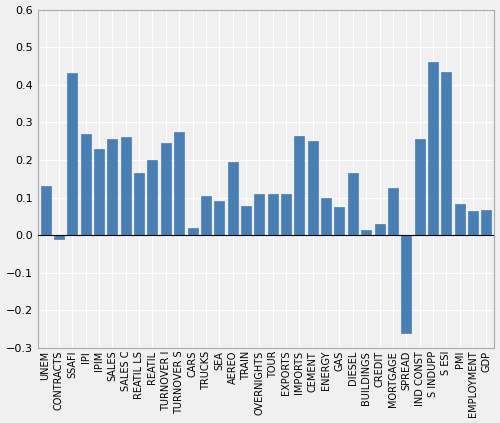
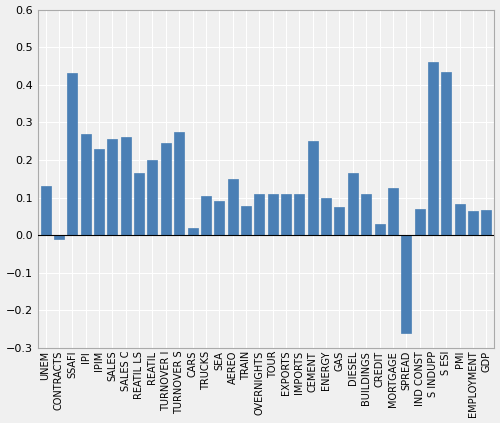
AEREO: 0.195 -> 0.150
IMPORTS: 0.265 -> 0.110
BUILDINGS: 0.015 -> 0.110
IND CONST: 0.255 -> 0.070
